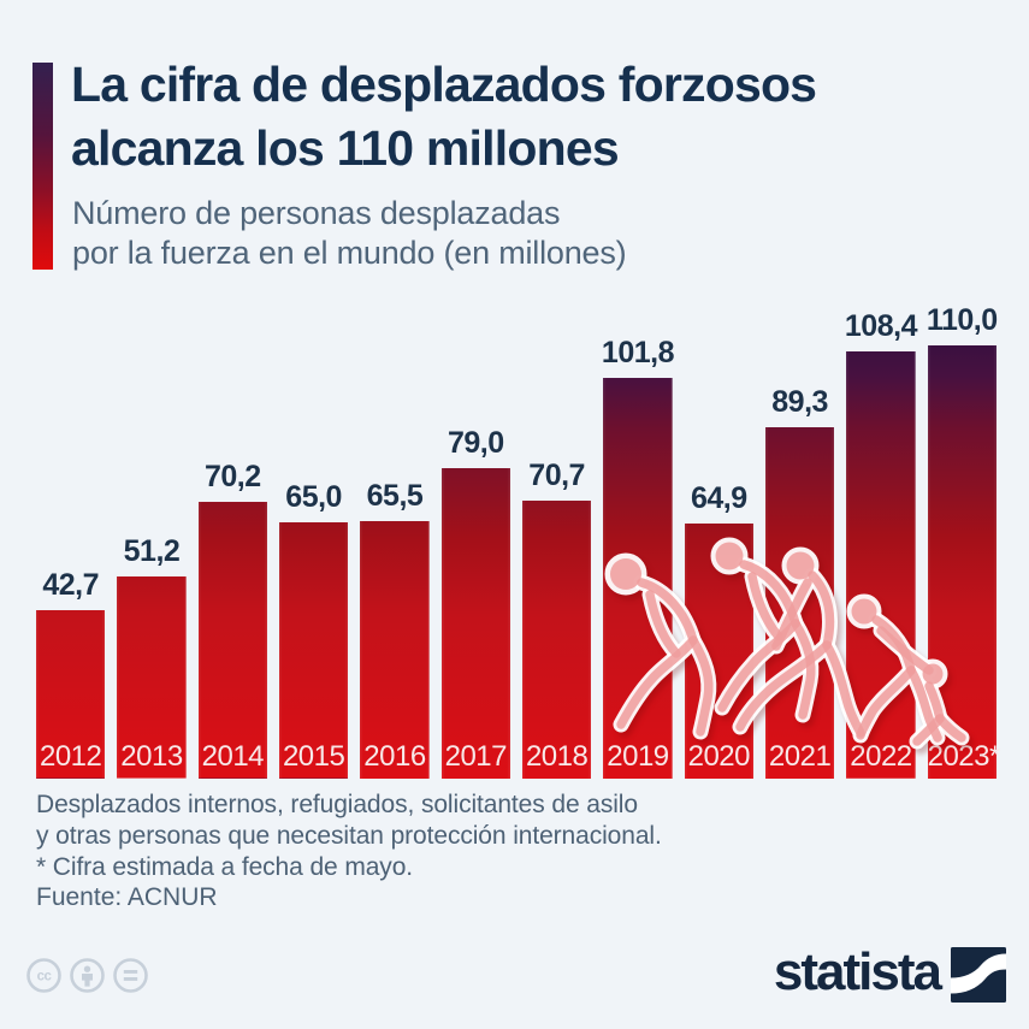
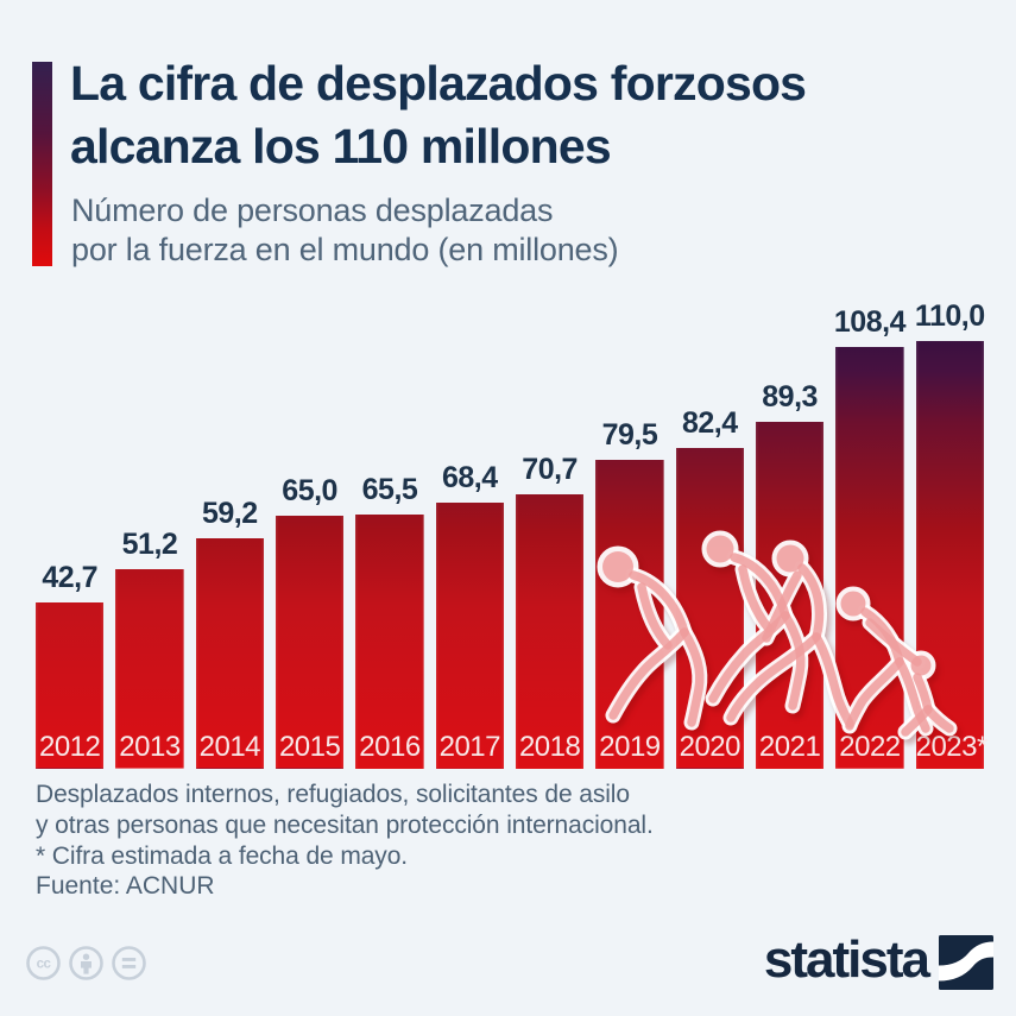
2014: 70,2 -> 59,2
2017: 79,0 -> 68,4
2019: 101,8 -> 79,5
2020: 64,9 -> 82,4
